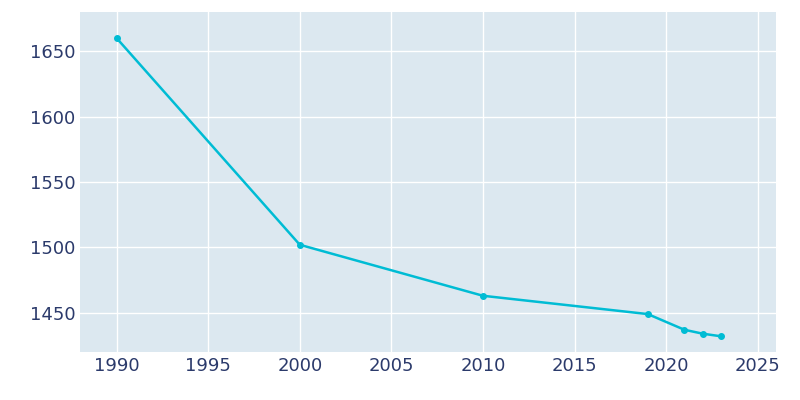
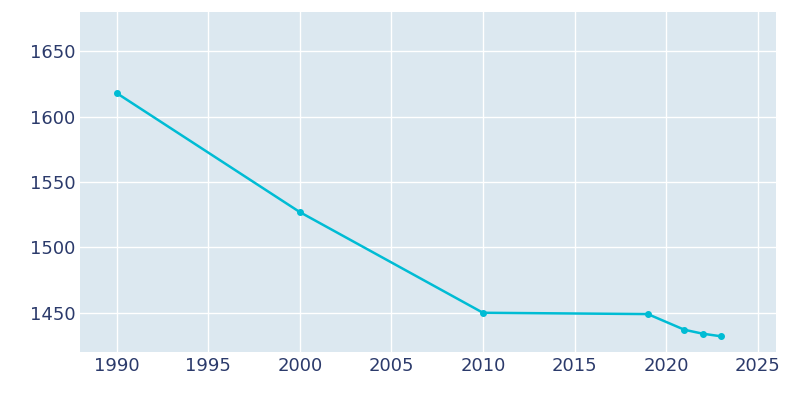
1990: 1660 -> 1618
2000: 1502 -> 1527
2010: 1463 -> 1450
